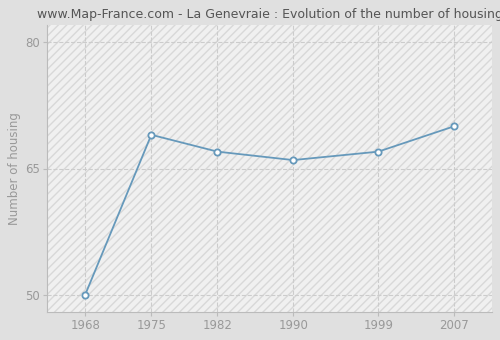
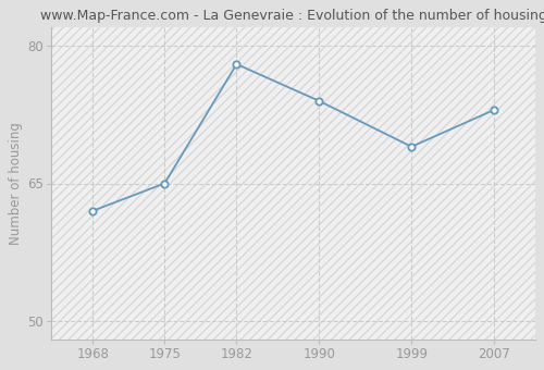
1968: 50 -> 62
1975: 69 -> 65
1982: 67 -> 78
1990: 66 -> 74
1999: 67 -> 69
2007: 70 -> 73
